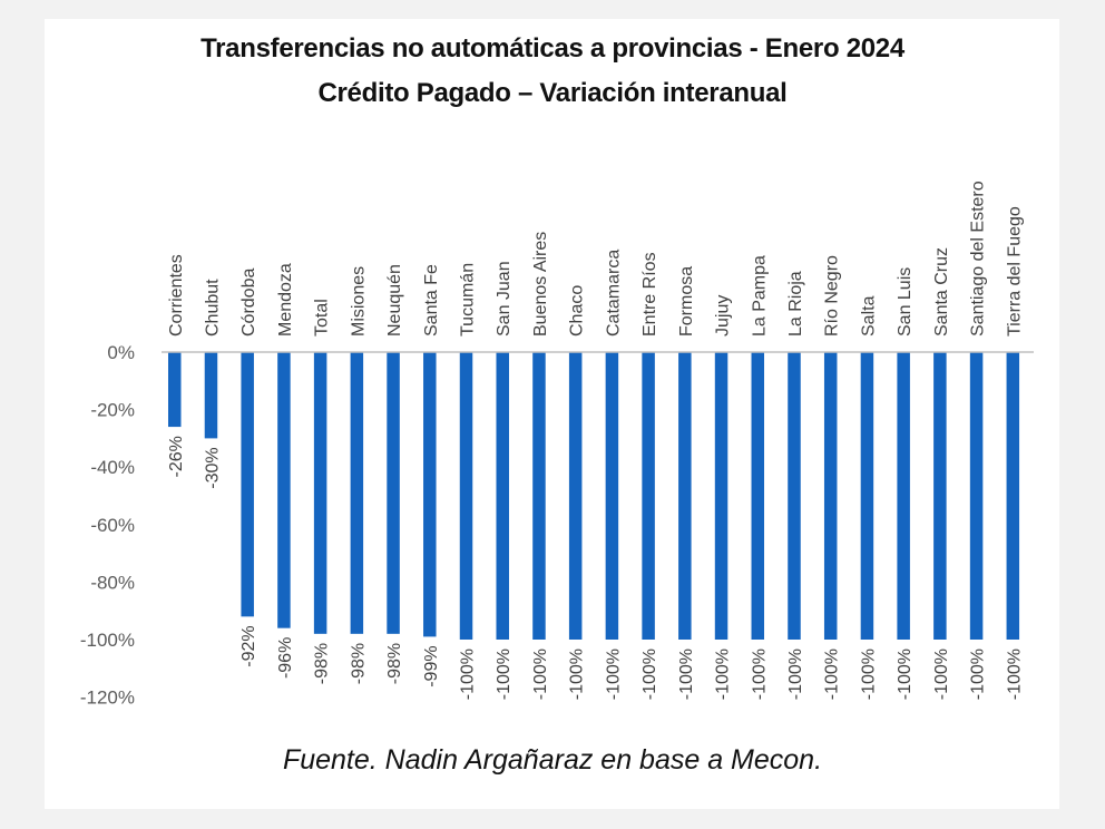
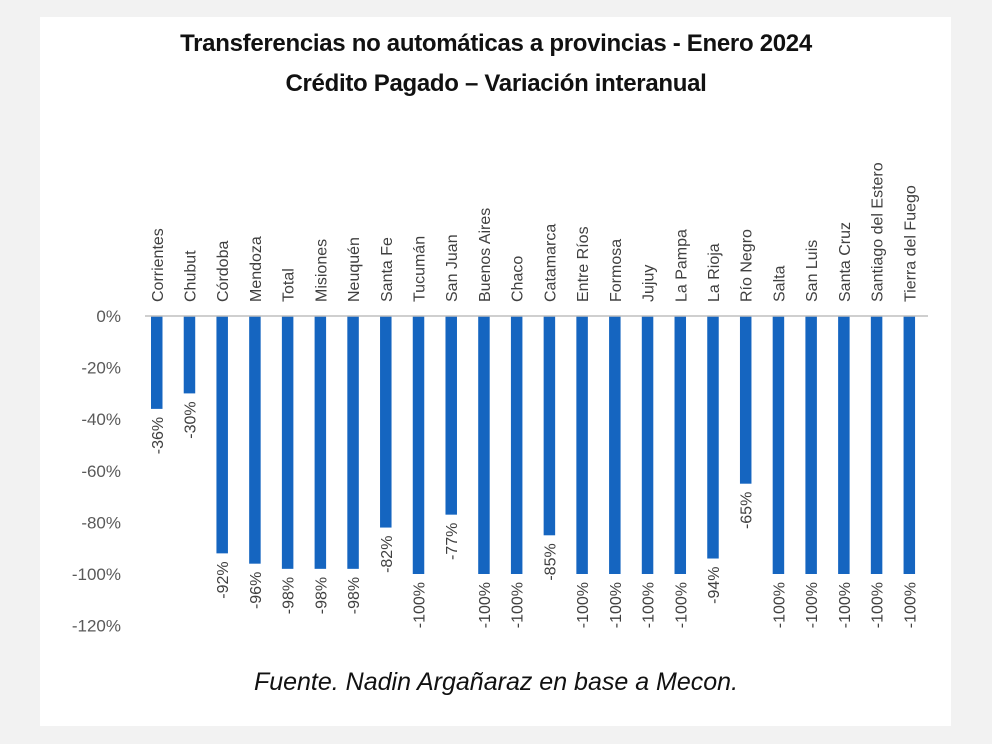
Corrientes: -26% -> -36%
Santa Fe: -99% -> -82%
San Juan: -100% -> -77%
Catamarca: -100% -> -85%
La Rioja: -100% -> -94%
Río Negro: -100% -> -65%
